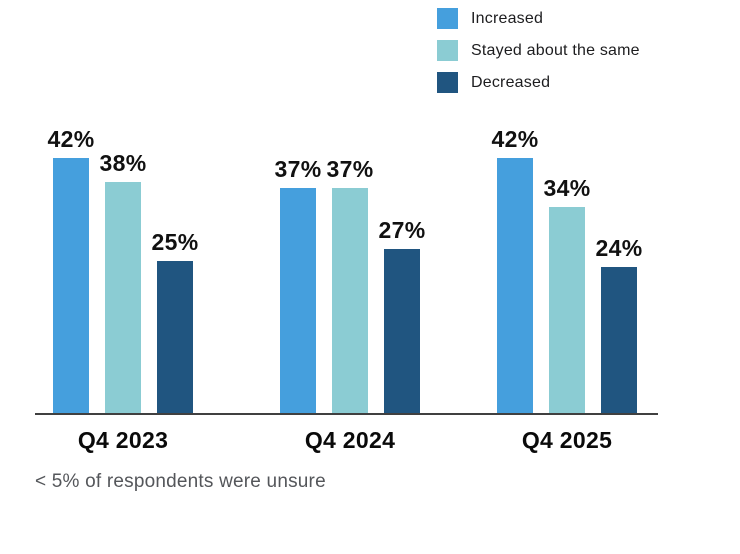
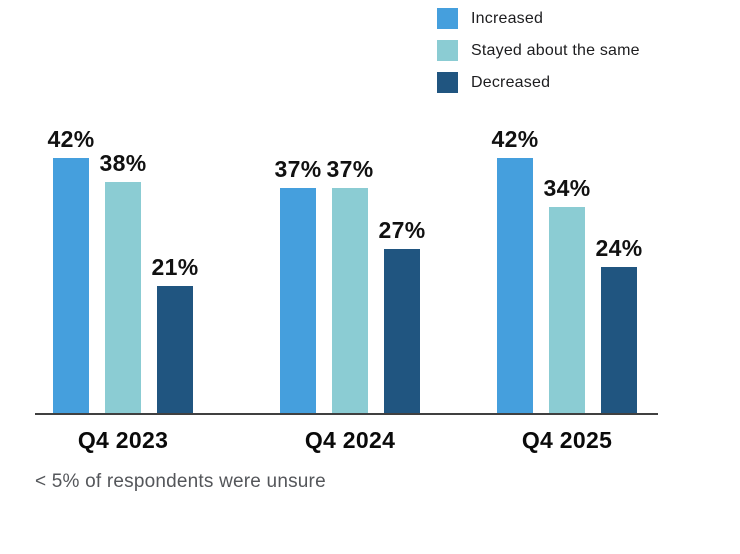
Decreased/Q4 2023: 25% -> 21%
